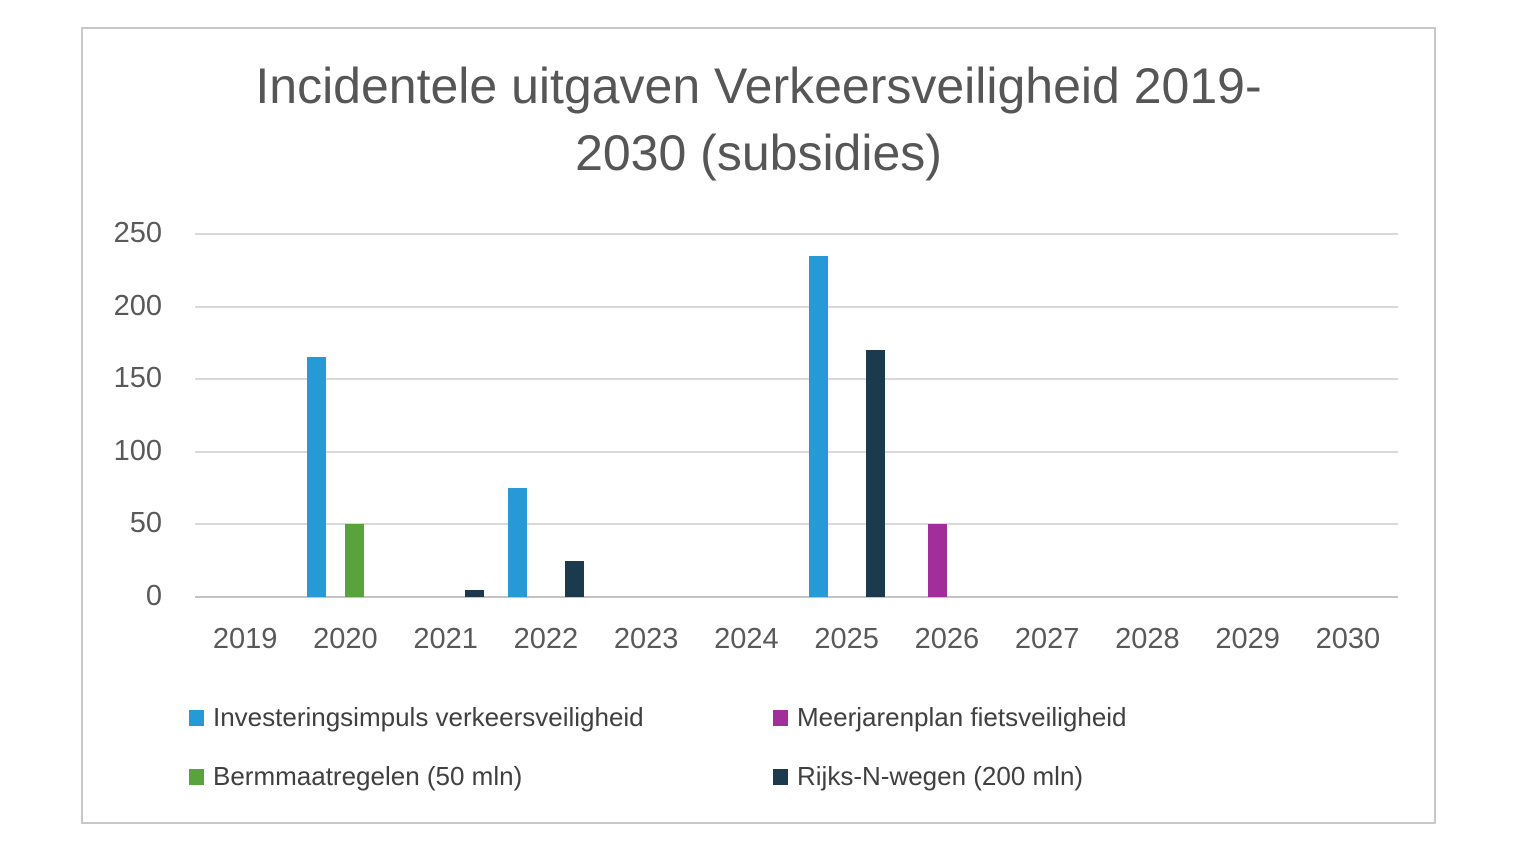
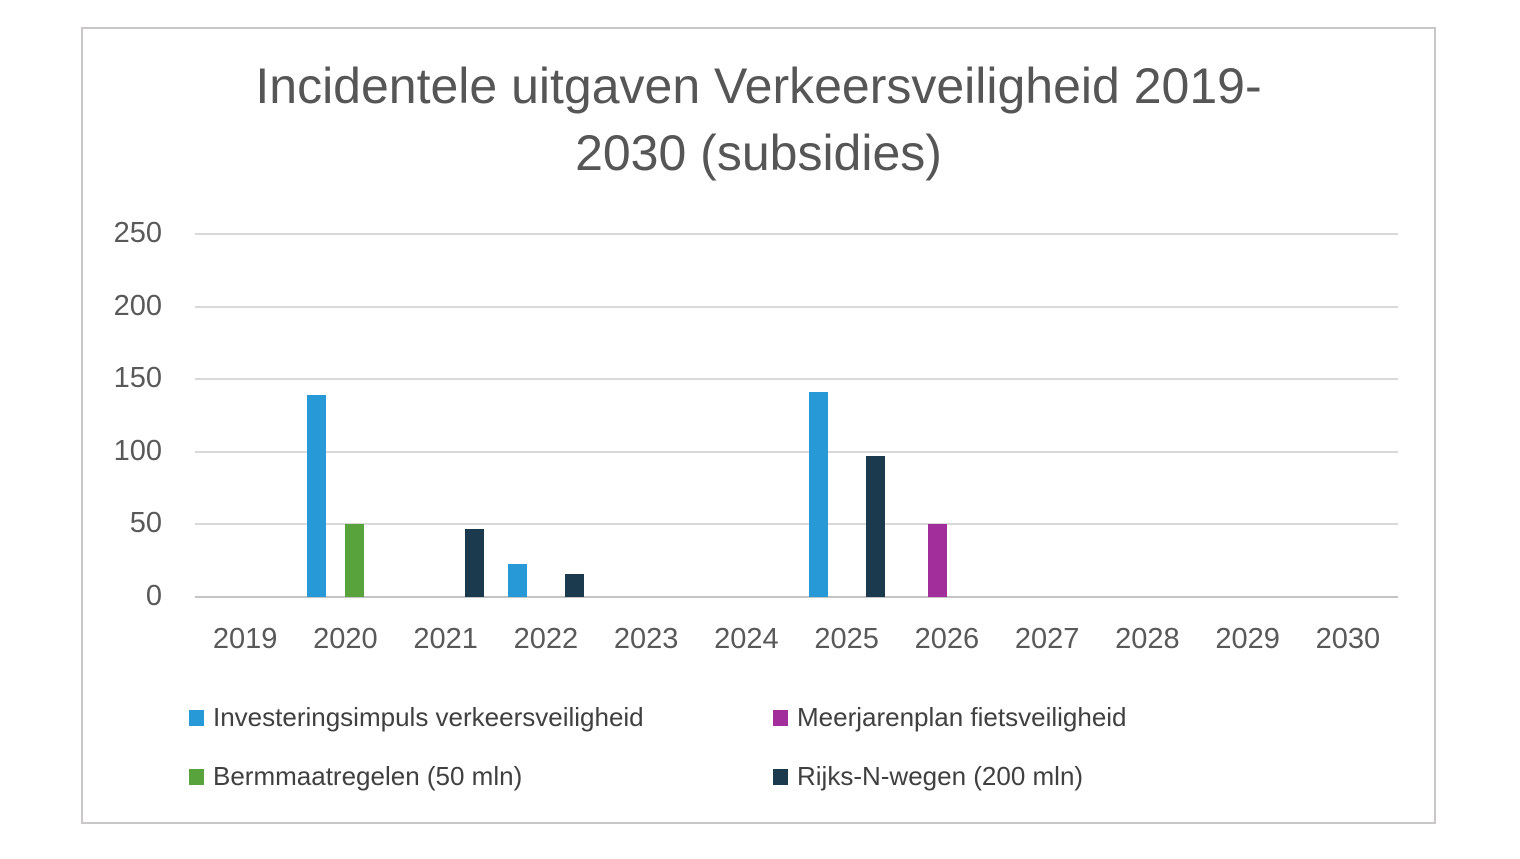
Investeringsimpuls verkeersveiligheid/2020: 165 -> 139
Rijks-N-wegen (200 mln)/2021: 5 -> 47
Investeringsimpuls verkeersveiligheid/2022: 75 -> 23
Rijks-N-wegen (200 mln)/2022: 25 -> 16
Investeringsimpuls verkeersveiligheid/2025: 235 -> 141
Rijks-N-wegen (200 mln)/2025: 170 -> 97
